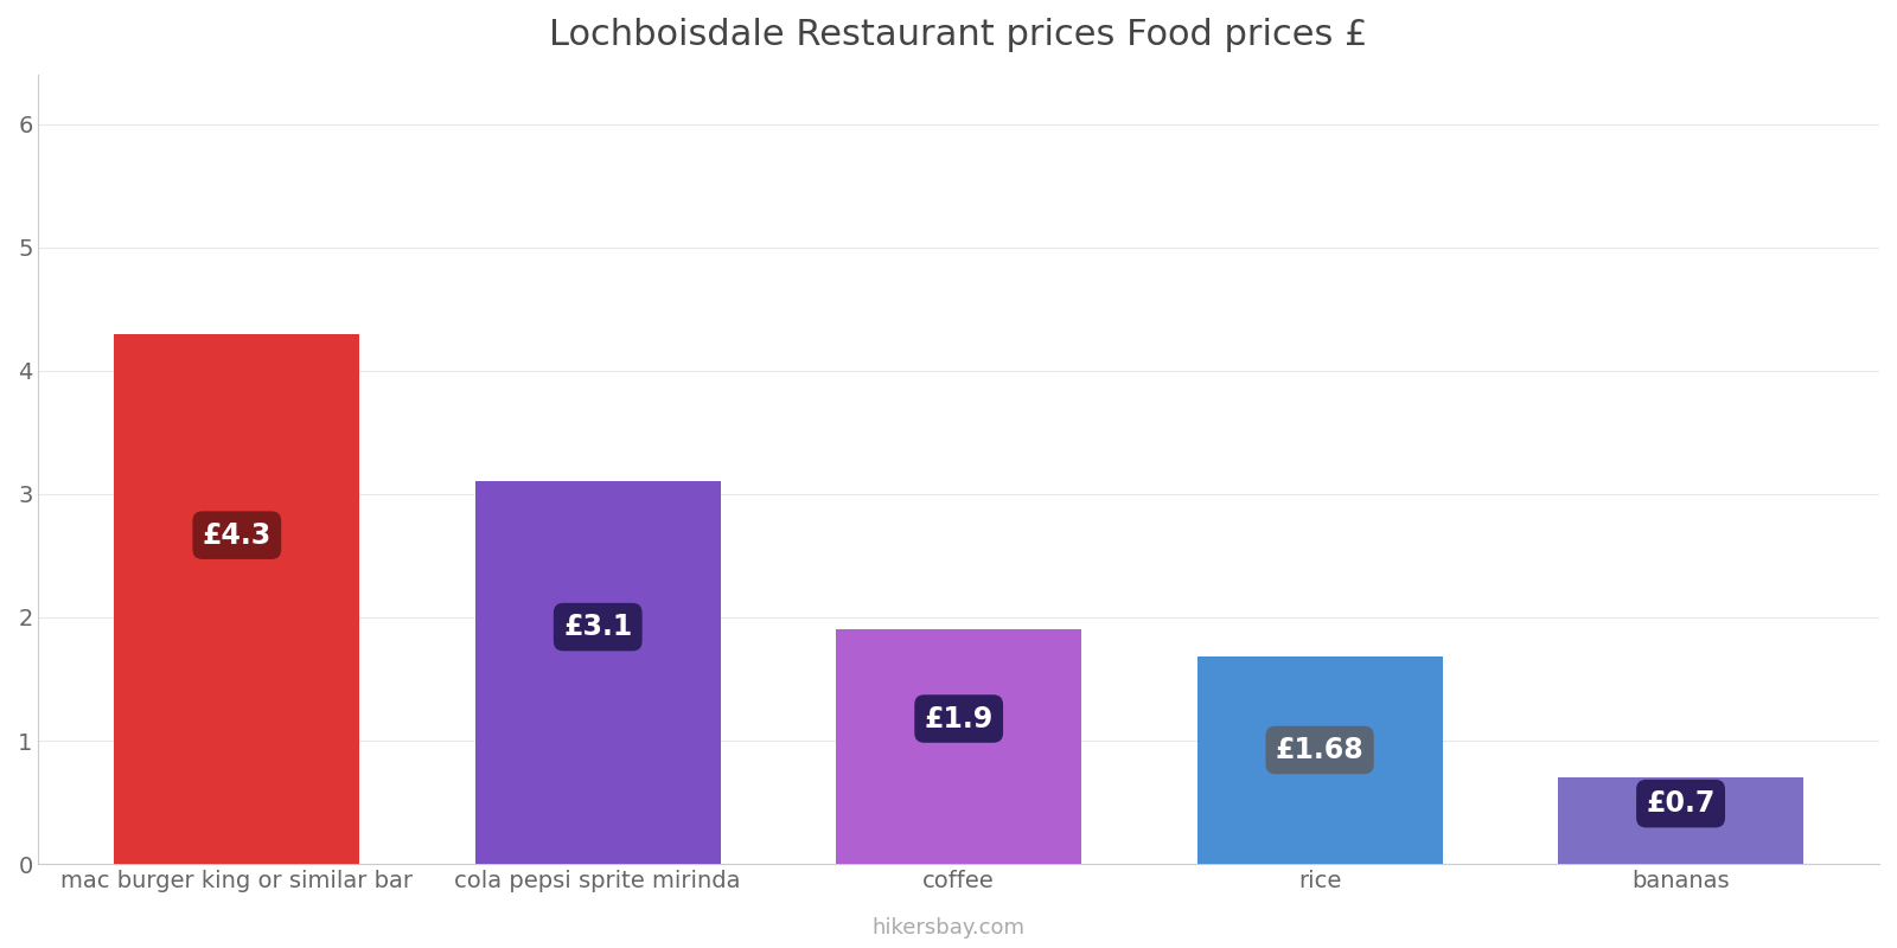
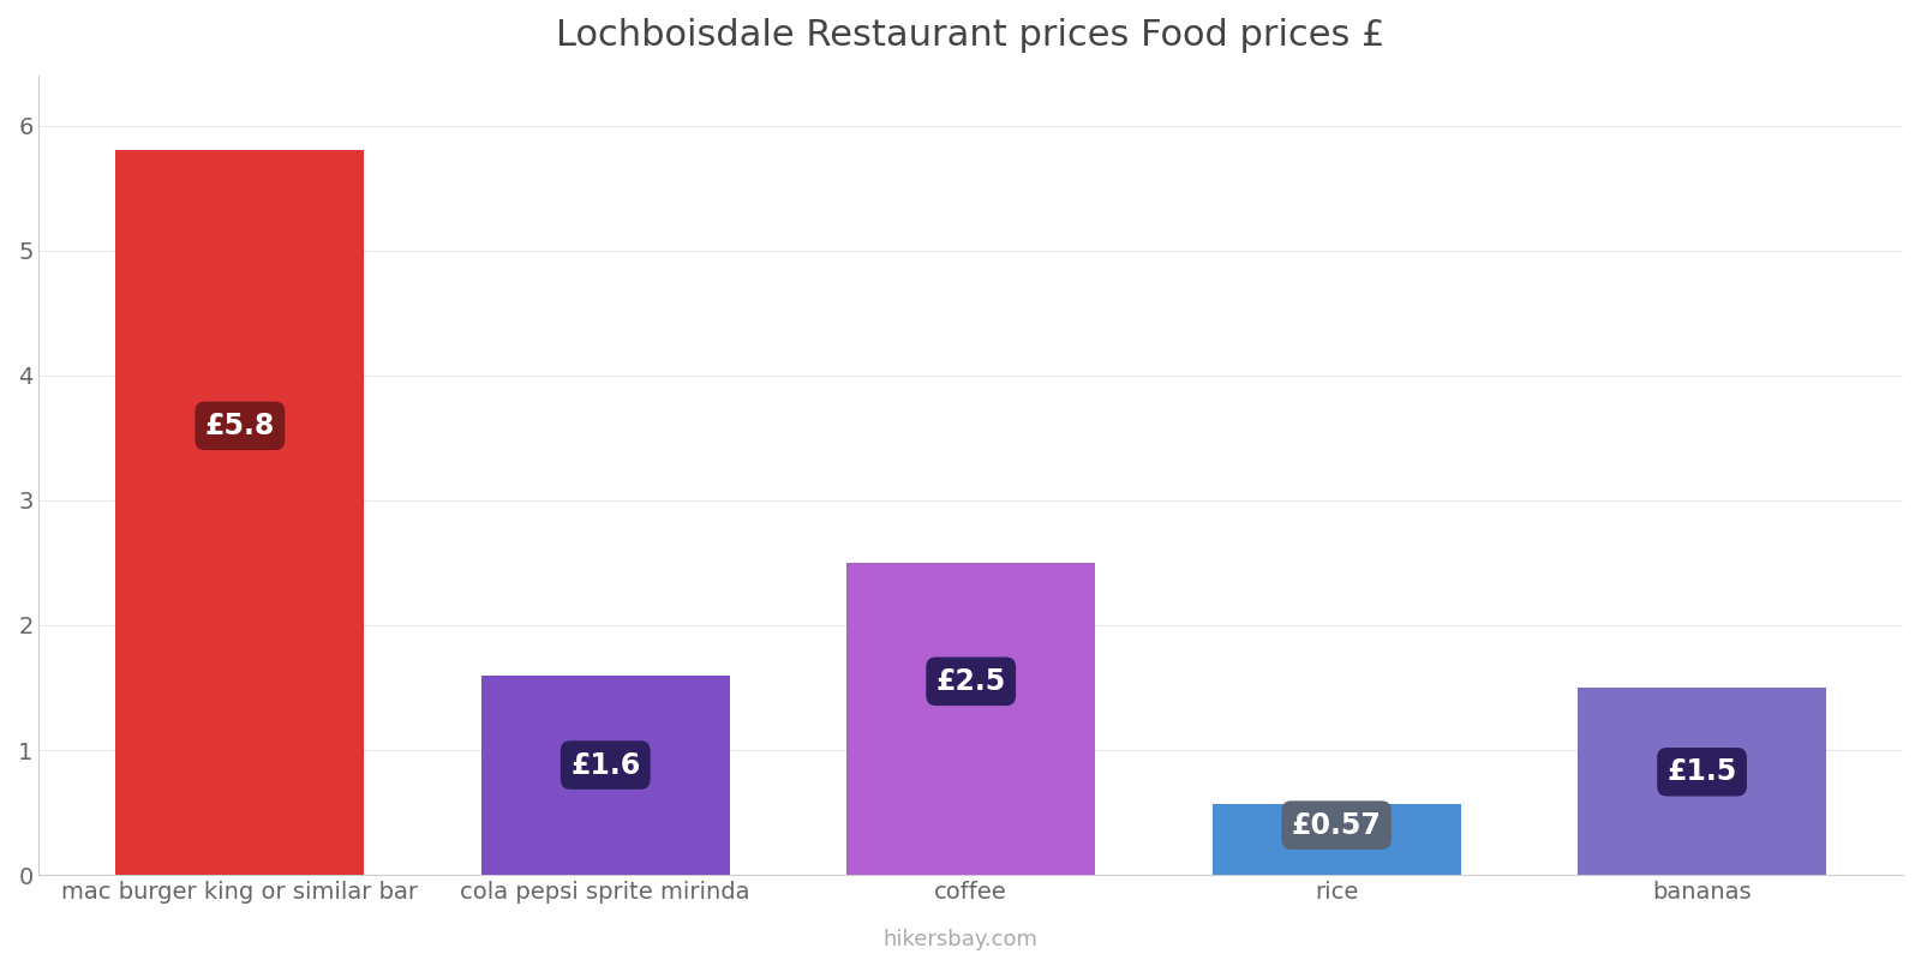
mac burger king or similar bar: £4.3 -> £5.8
cola pepsi sprite mirinda: £3.1 -> £1.6
coffee: £1.9 -> £2.5
rice: £1.68 -> £0.57
bananas: £0.7 -> £1.5
